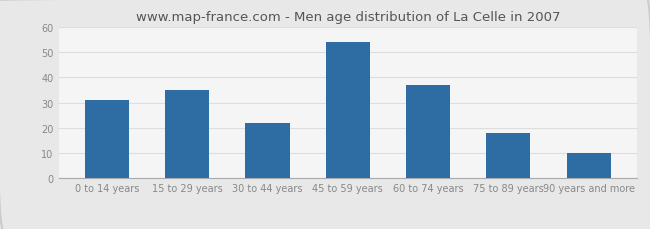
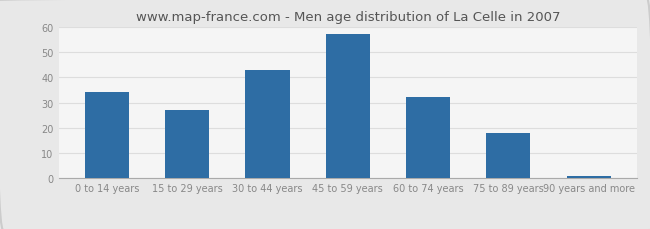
0 to 14 years: 31 -> 34
15 to 29 years: 35 -> 27
30 to 44 years: 22 -> 43
45 to 59 years: 54 -> 57
60 to 74 years: 37 -> 32
90 years and more: 10 -> 1
